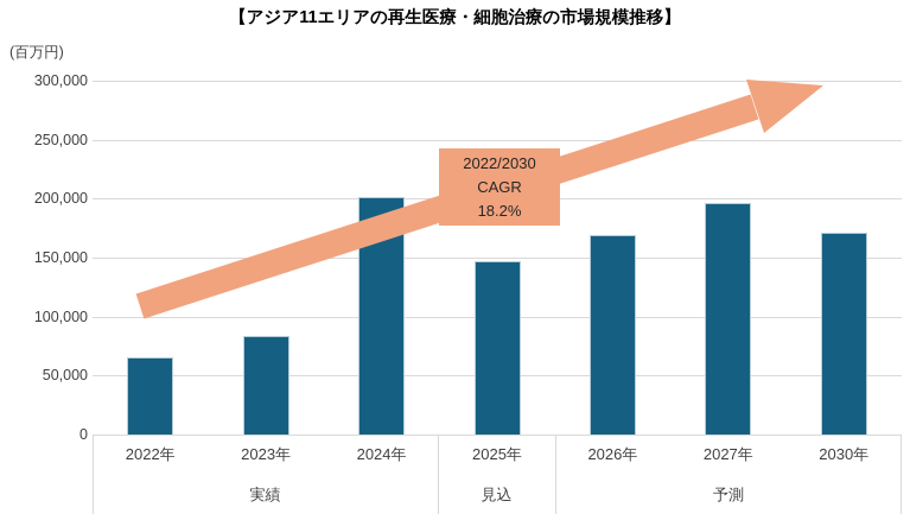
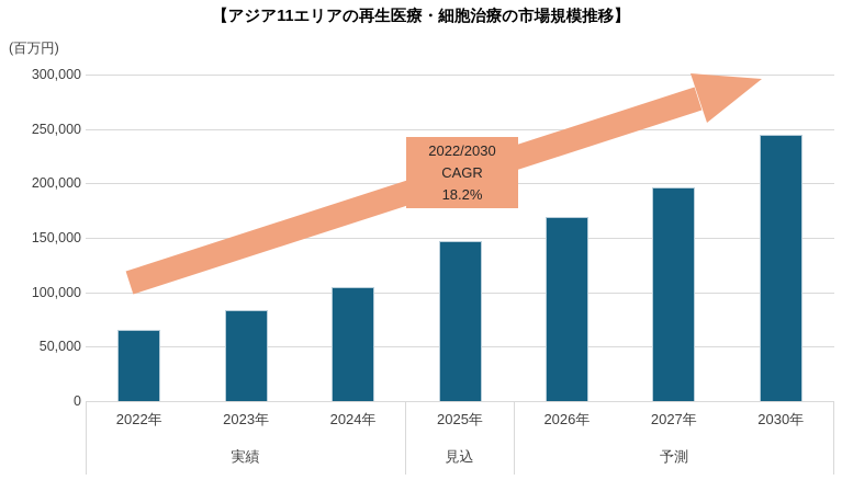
2024年: 200000 -> 100000
2030年: 170000 -> 240000
